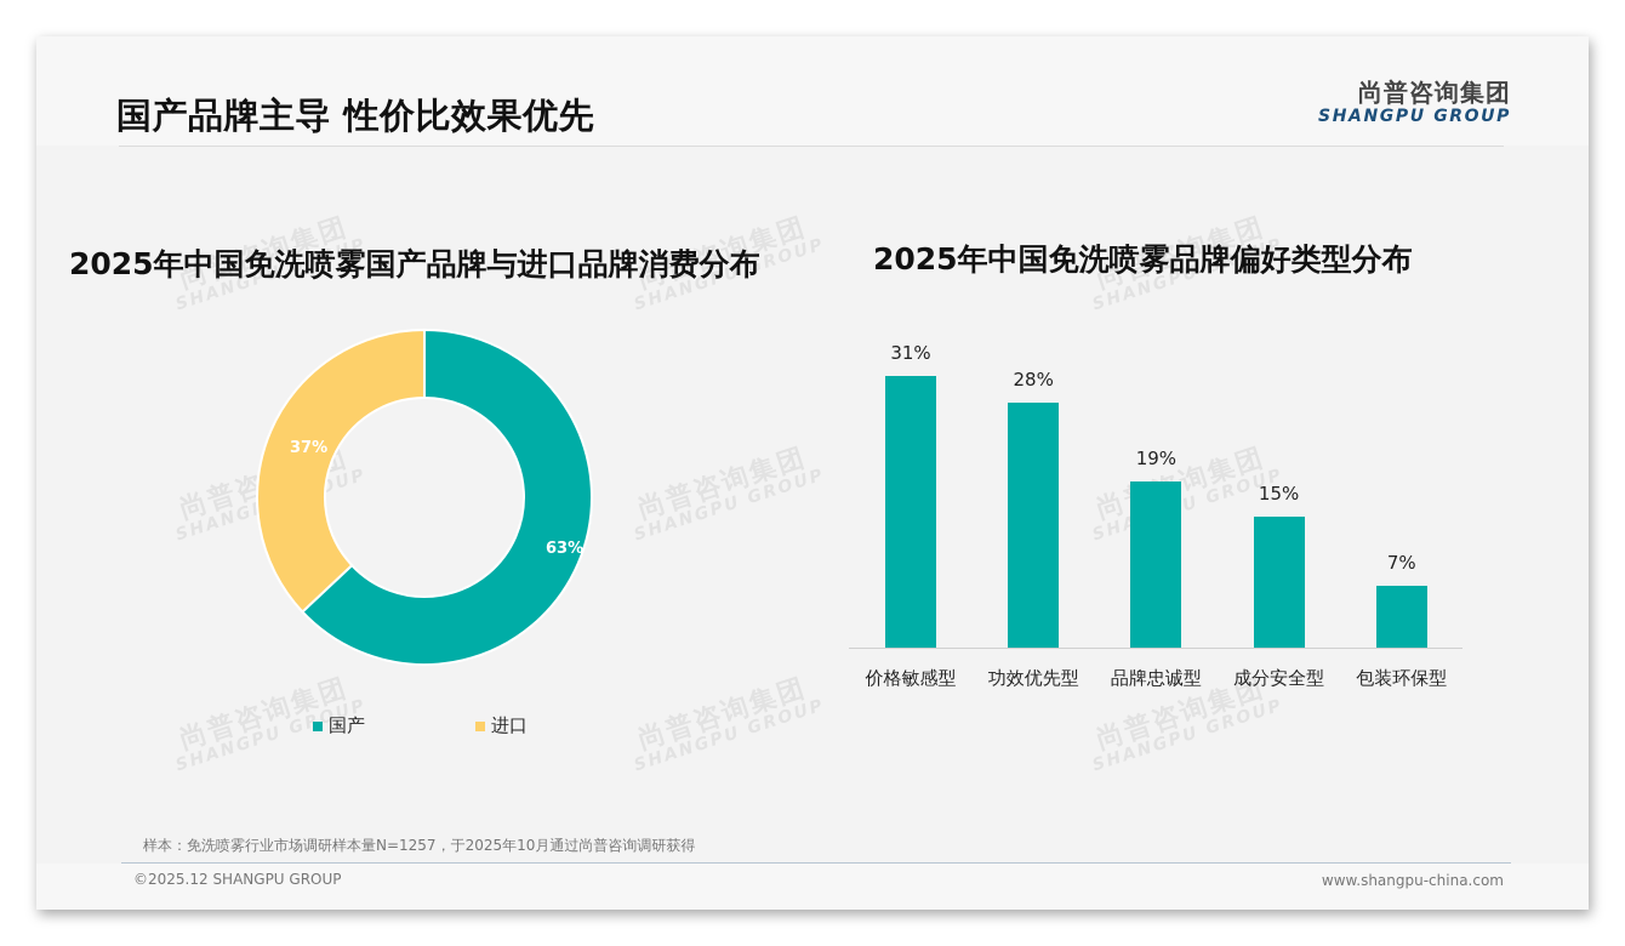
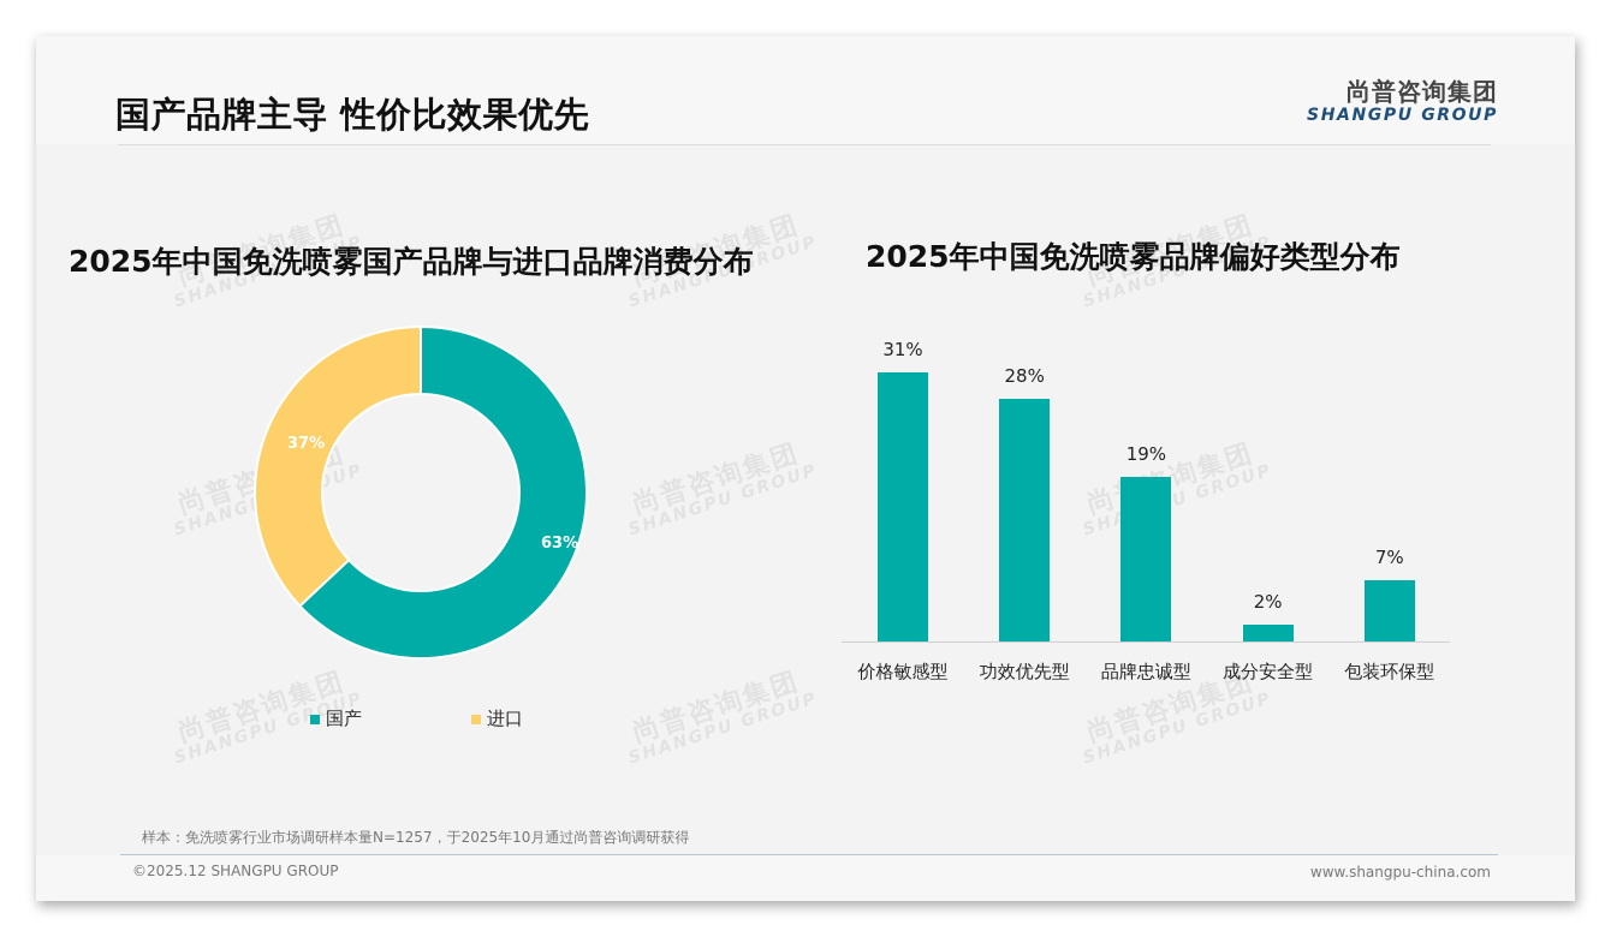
2025年中国免洗喷雾品牌偏好类型分布/成分安全型: 15% -> 2%
